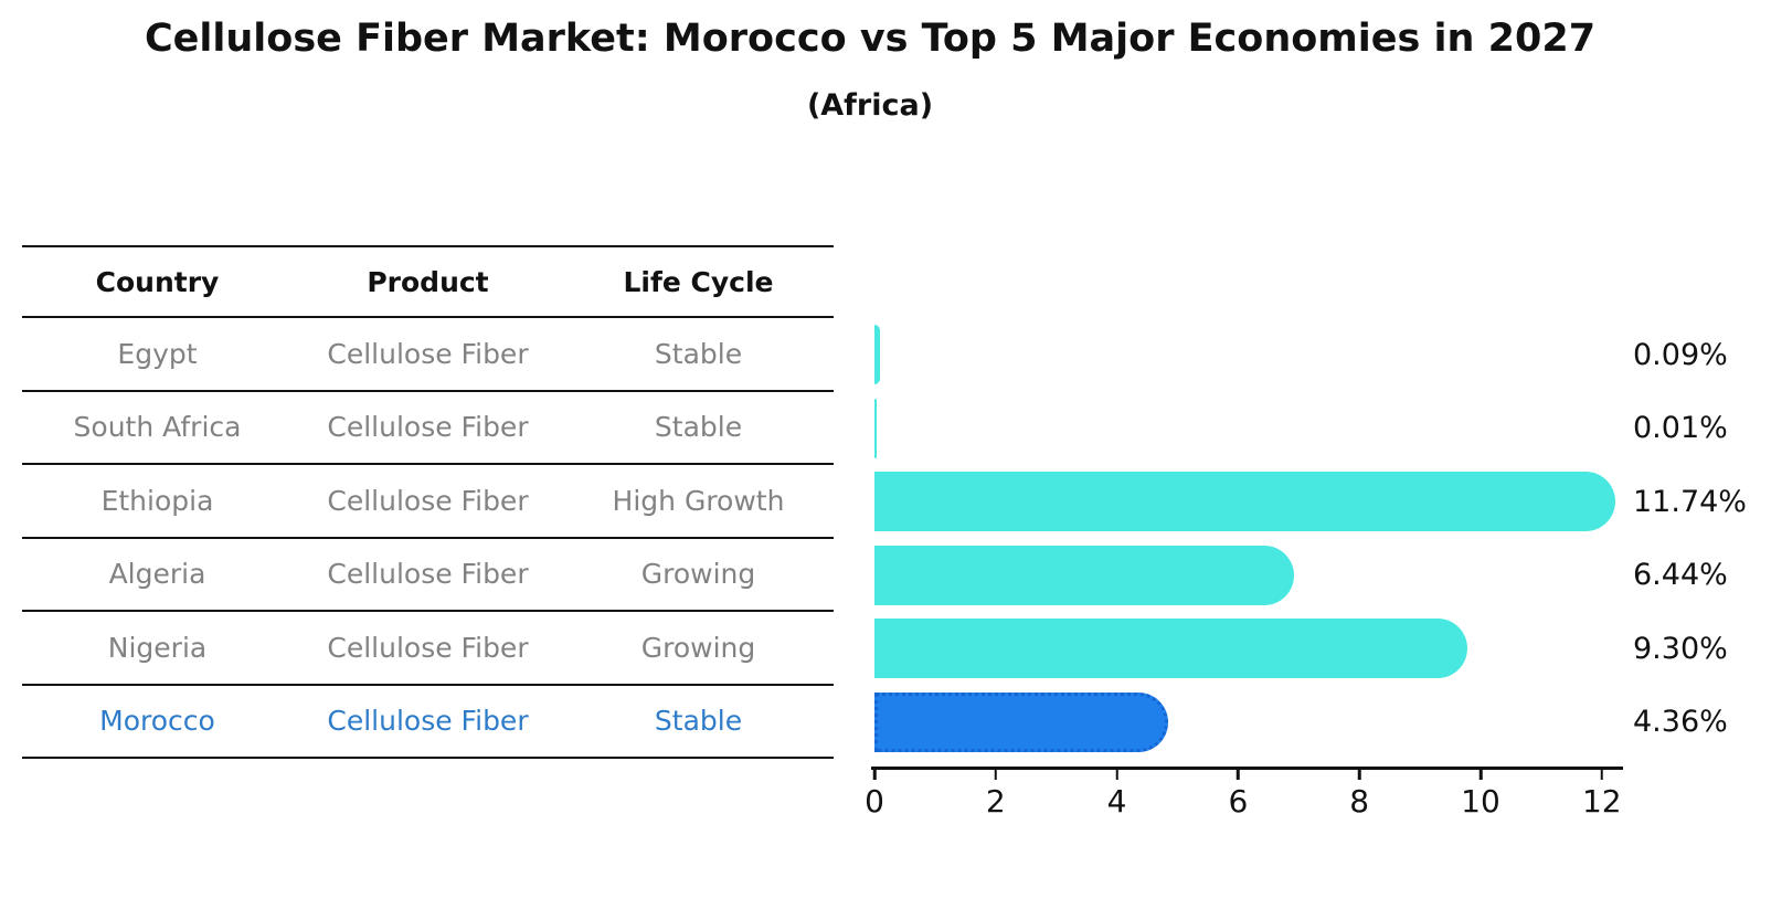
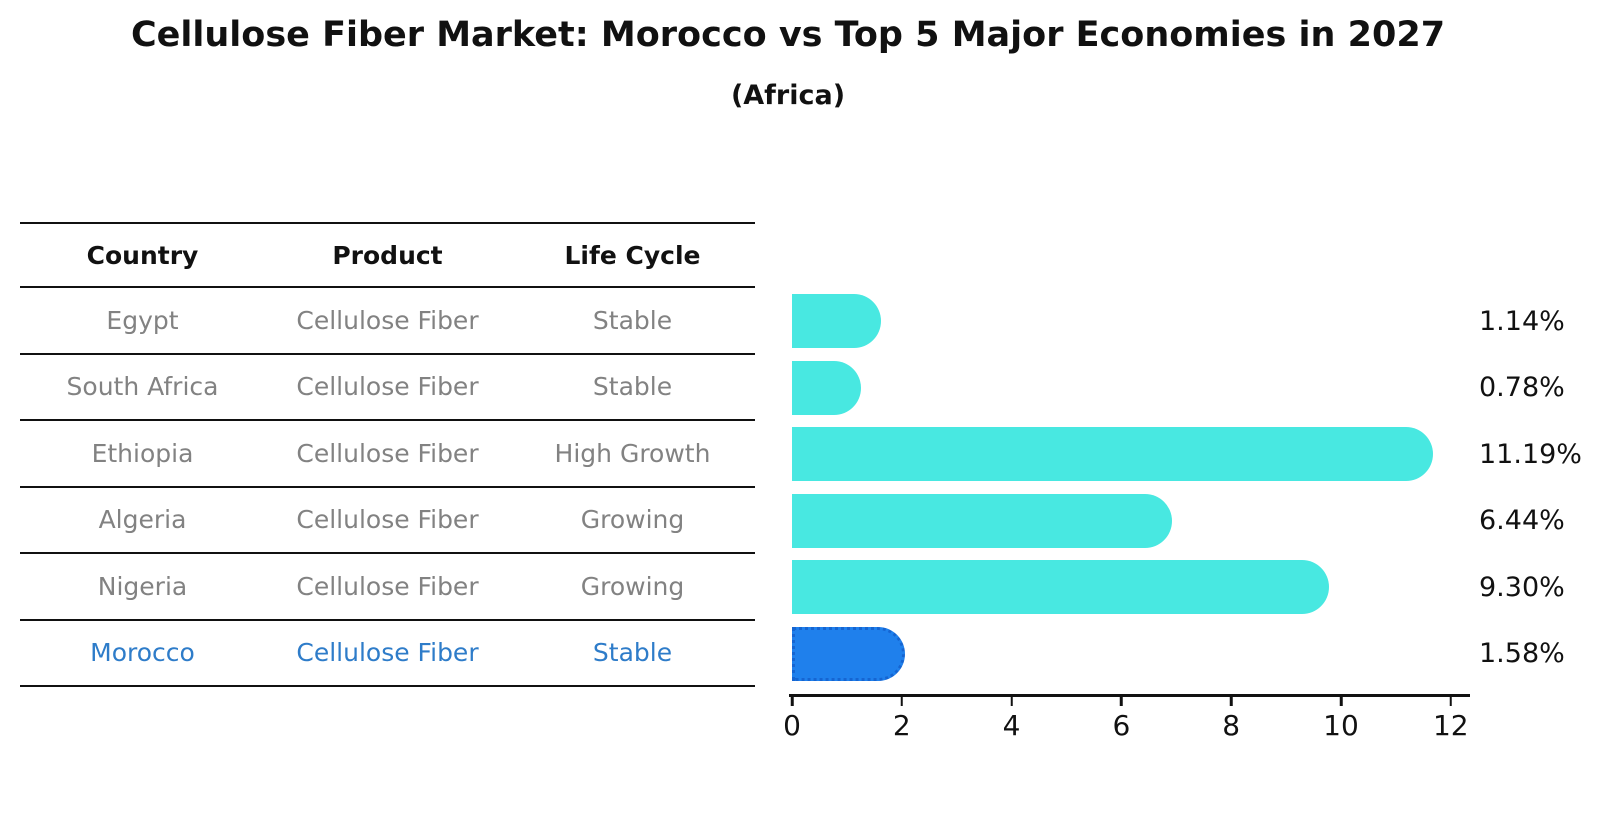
Egypt: 0.09% -> 1.14%
South Africa: 0.01% -> 0.78%
Ethiopia: 11.74% -> 11.19%
Morocco: 4.36% -> 1.58%
